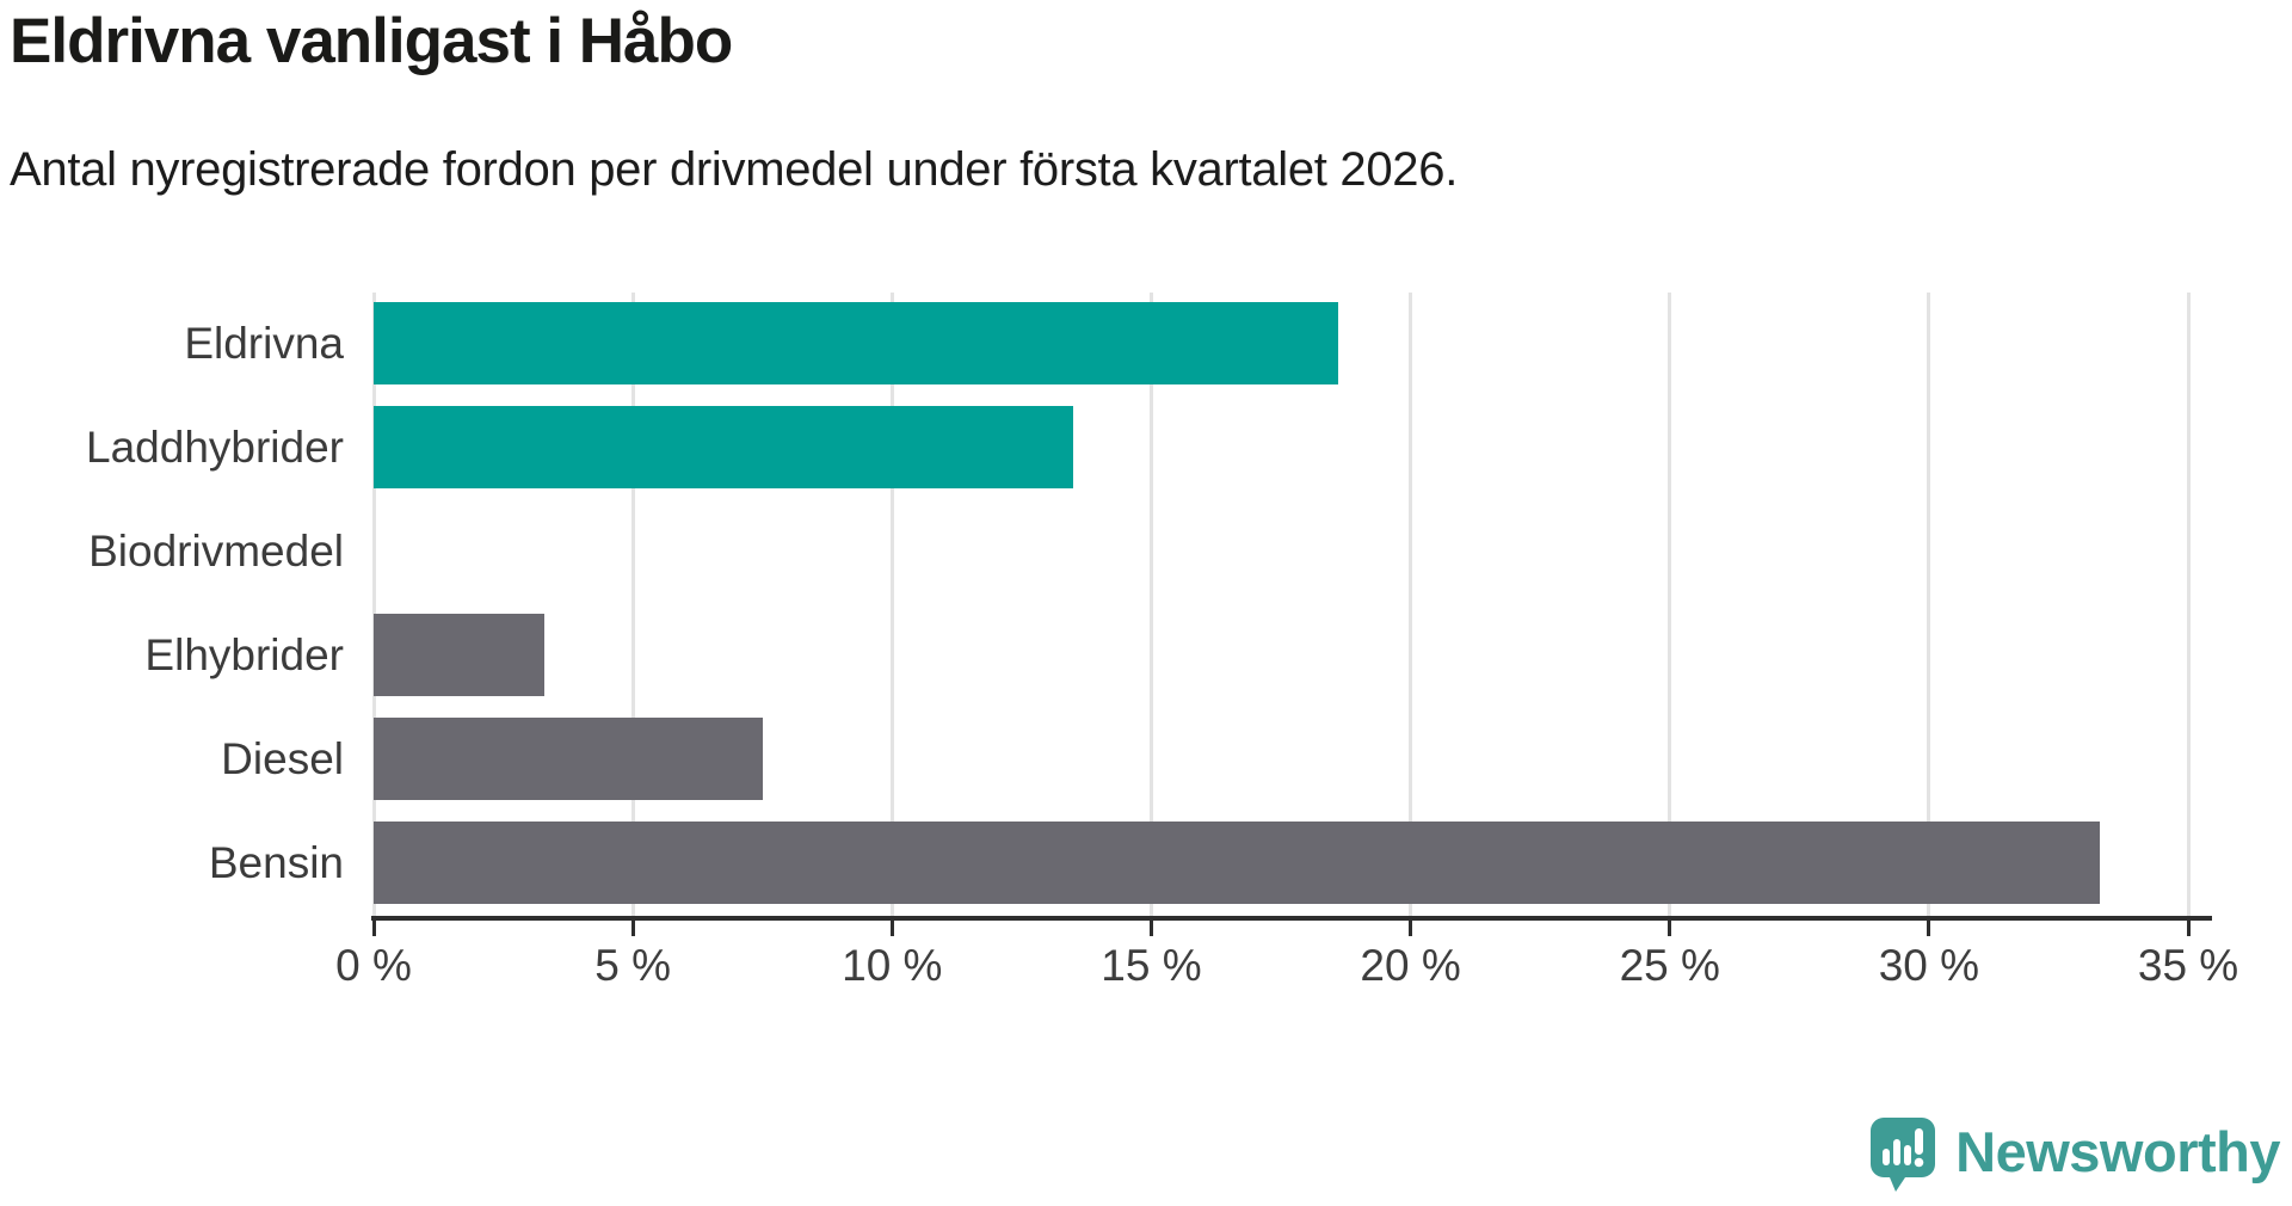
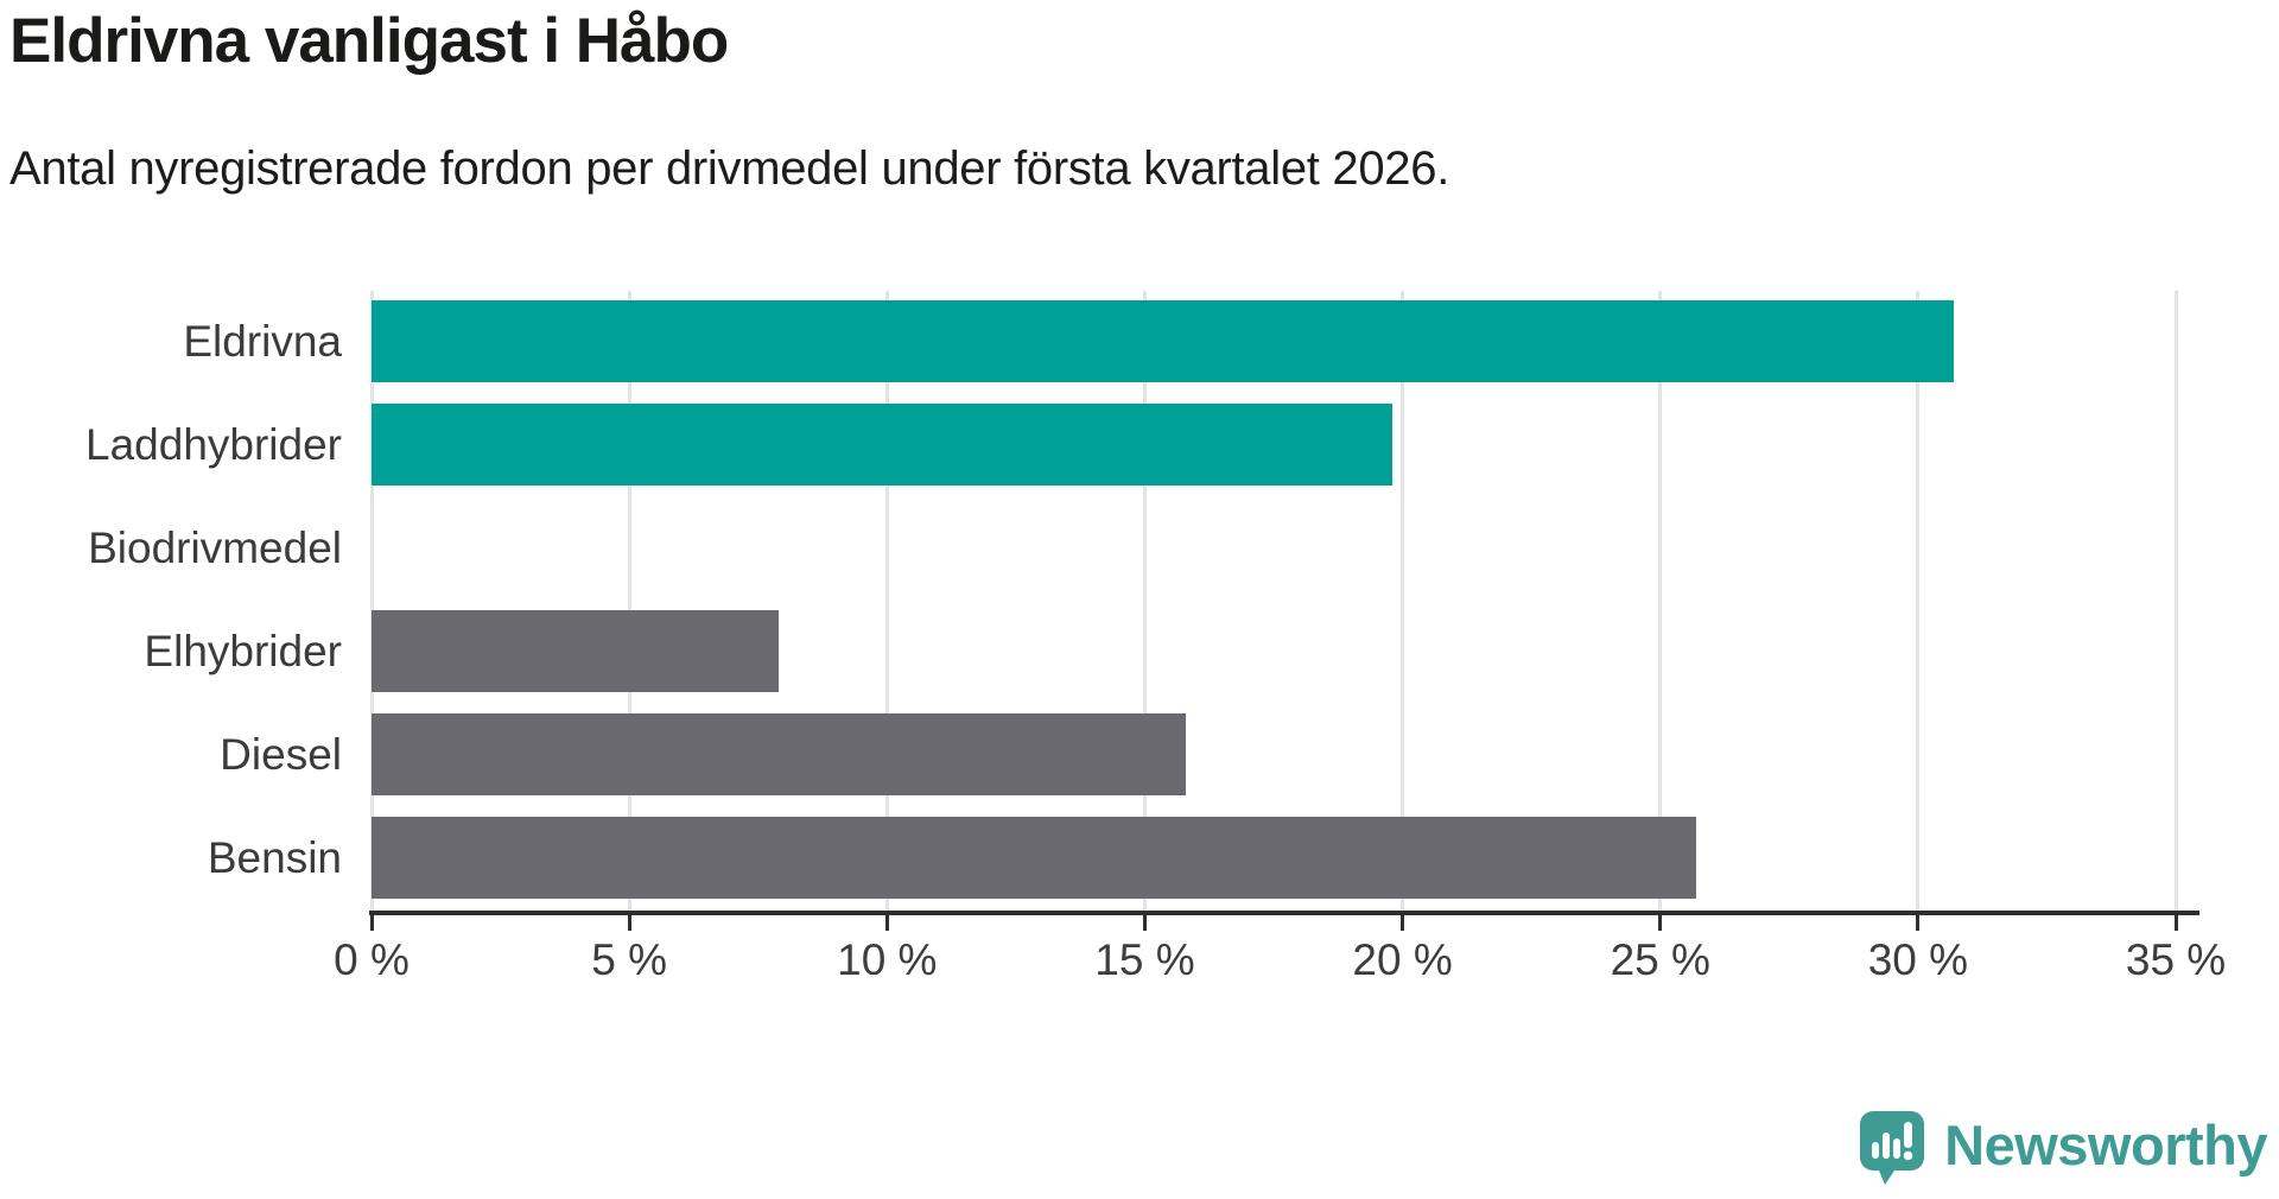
Eldrivna: 18.6% -> 30.7%
Laddhybrider: 13.5% -> 19.8%
Elhybrider: 3.3% -> 7.9%
Diesel: 7.5% -> 15.8%
Bensin: 33.3% -> 25.7%
